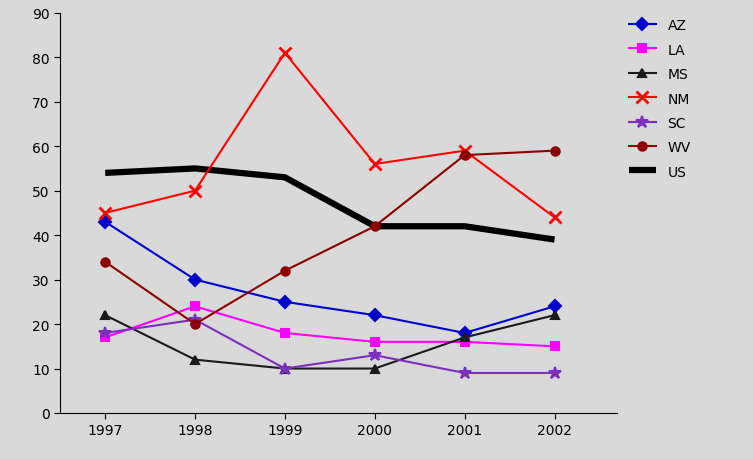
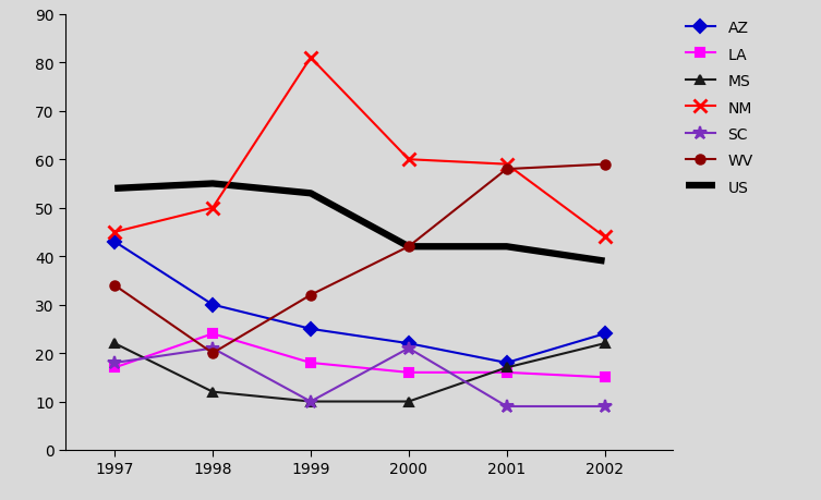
NM/2000: 56 -> 60
SC/2000: 13 -> 21
